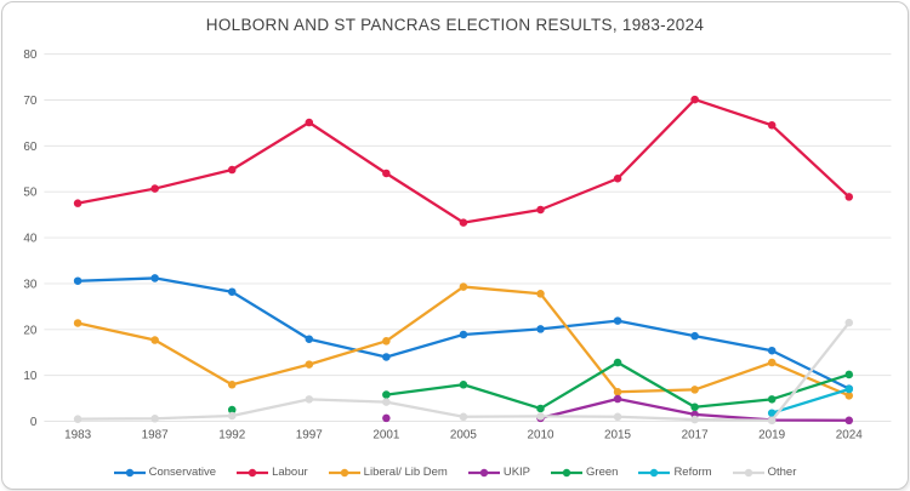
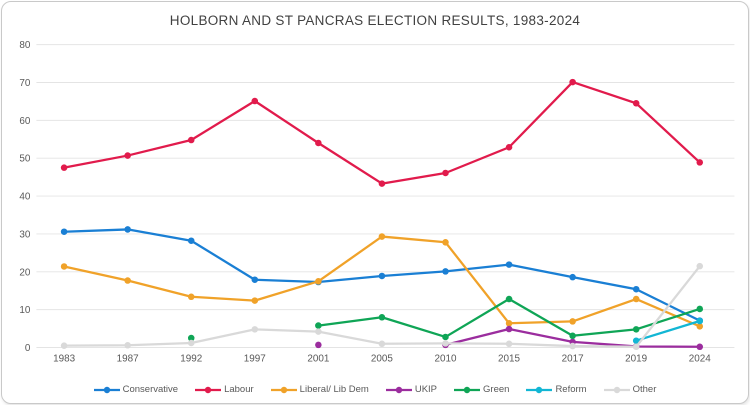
Liberal/ Lib Dem/1992: 8 -> 13
Conservative/2001: 14 -> 17
